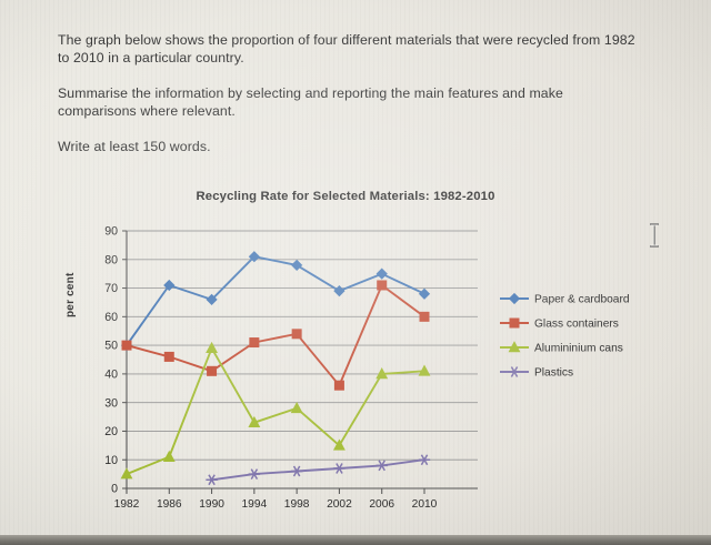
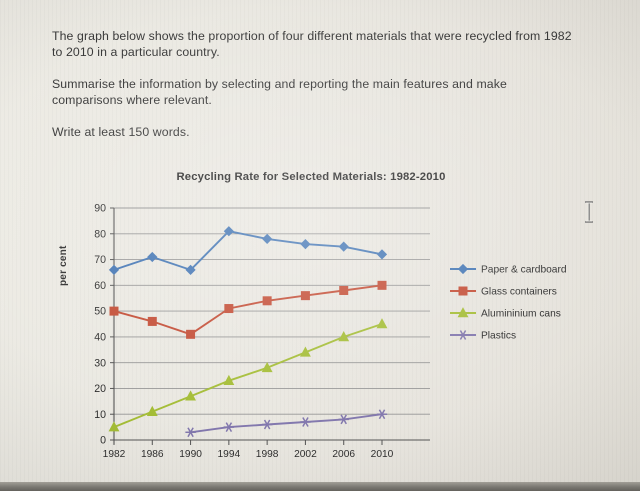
Paper & cardboard/1982: 50 -> 66
Alumininium cans/1990: 49 -> 17
Paper & cardboard/2002: 69 -> 76
Glass containers/2002: 36 -> 56
Alumininium cans/2002: 15 -> 34
Glass containers/2006: 71 -> 58
Paper & cardboard/2010: 68 -> 72
Alumininium cans/2010: 41 -> 45
